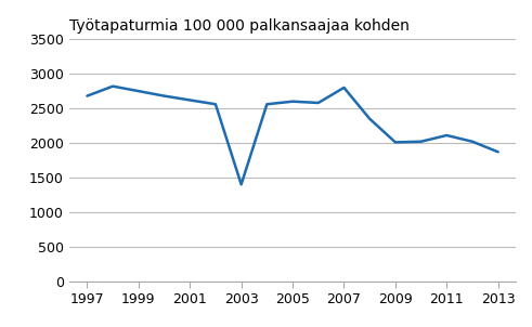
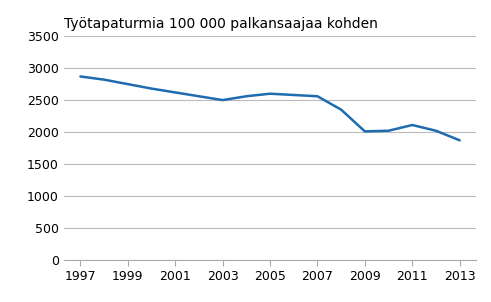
1997: 2680 -> 2870
2003: 1400 -> 2500
2007: 2800 -> 2560
